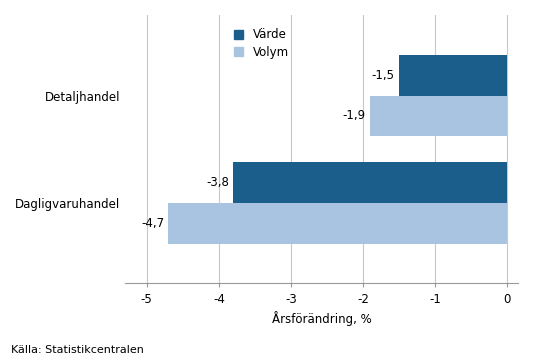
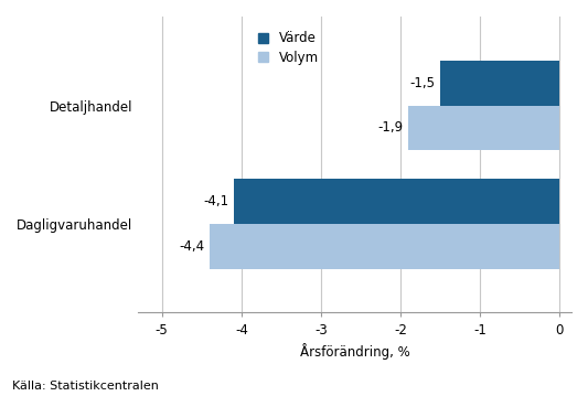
Värde/Dagligvaruhandel: -3,8 -> -4,1
Volym/Dagligvaruhandel: -4,7 -> -4,4
